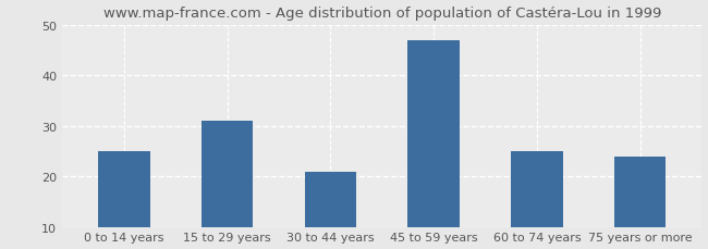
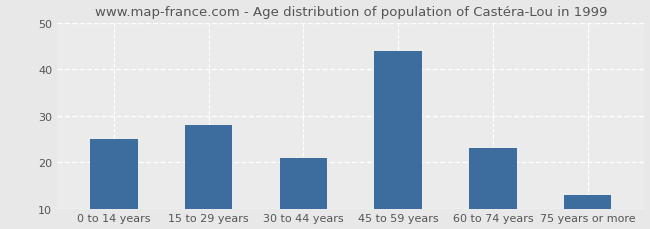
15 to 29 years: 31 -> 28
45 to 59 years: 47 -> 44
60 to 74 years: 25 -> 23
75 years or more: 24 -> 13
